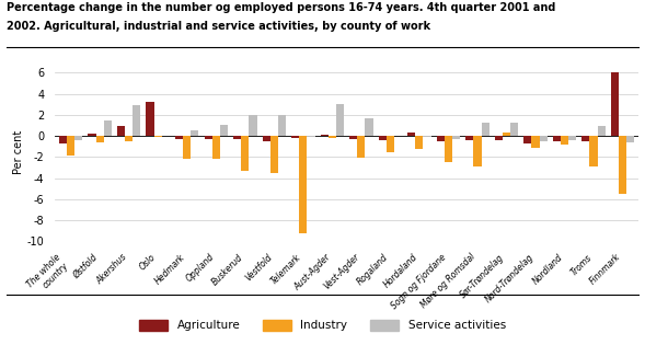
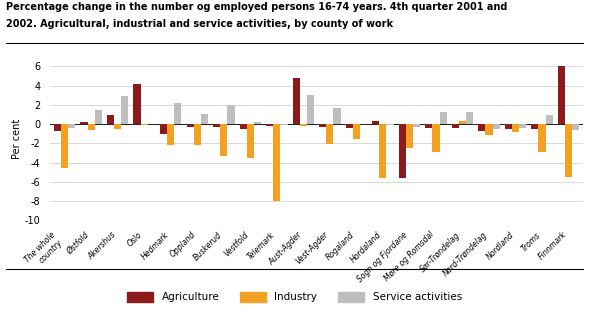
Industry/The whole country: -1.9 -> -4.6
Agriculture/Oslo: 3.2 -> 4.2
Agriculture/Hedmark: -0.3 -> -1.0
Service activities/Hedmark: 0.5 -> 2.2
Service activities/Vestfold: 2.0 -> 0.2
Industry/Telemark: -9.2 -> -8.0
Agriculture/Aust-Agder: 0.1 -> 4.8
Industry/Hordaland: -1.2 -> -5.6
Agriculture/Sogn og Fjordane: -0.5 -> -5.6
